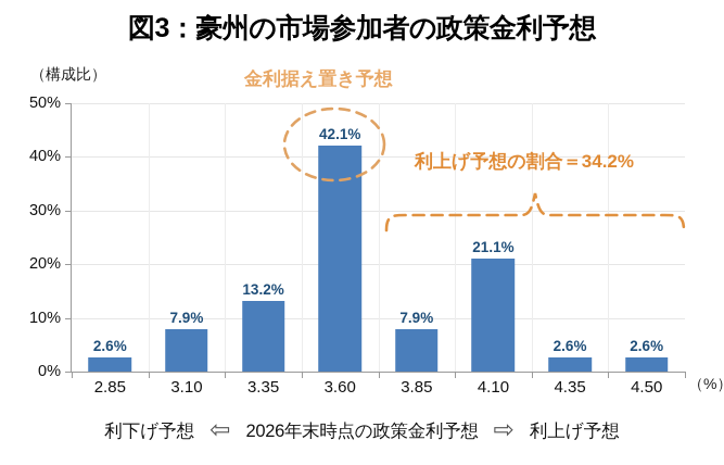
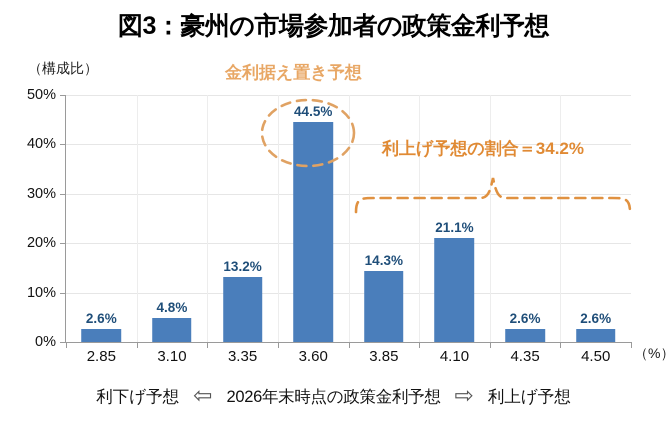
3.10: 7.9% -> 4.8%
3.60: 42.1% -> 44.5%
3.85: 7.9% -> 14.3%
